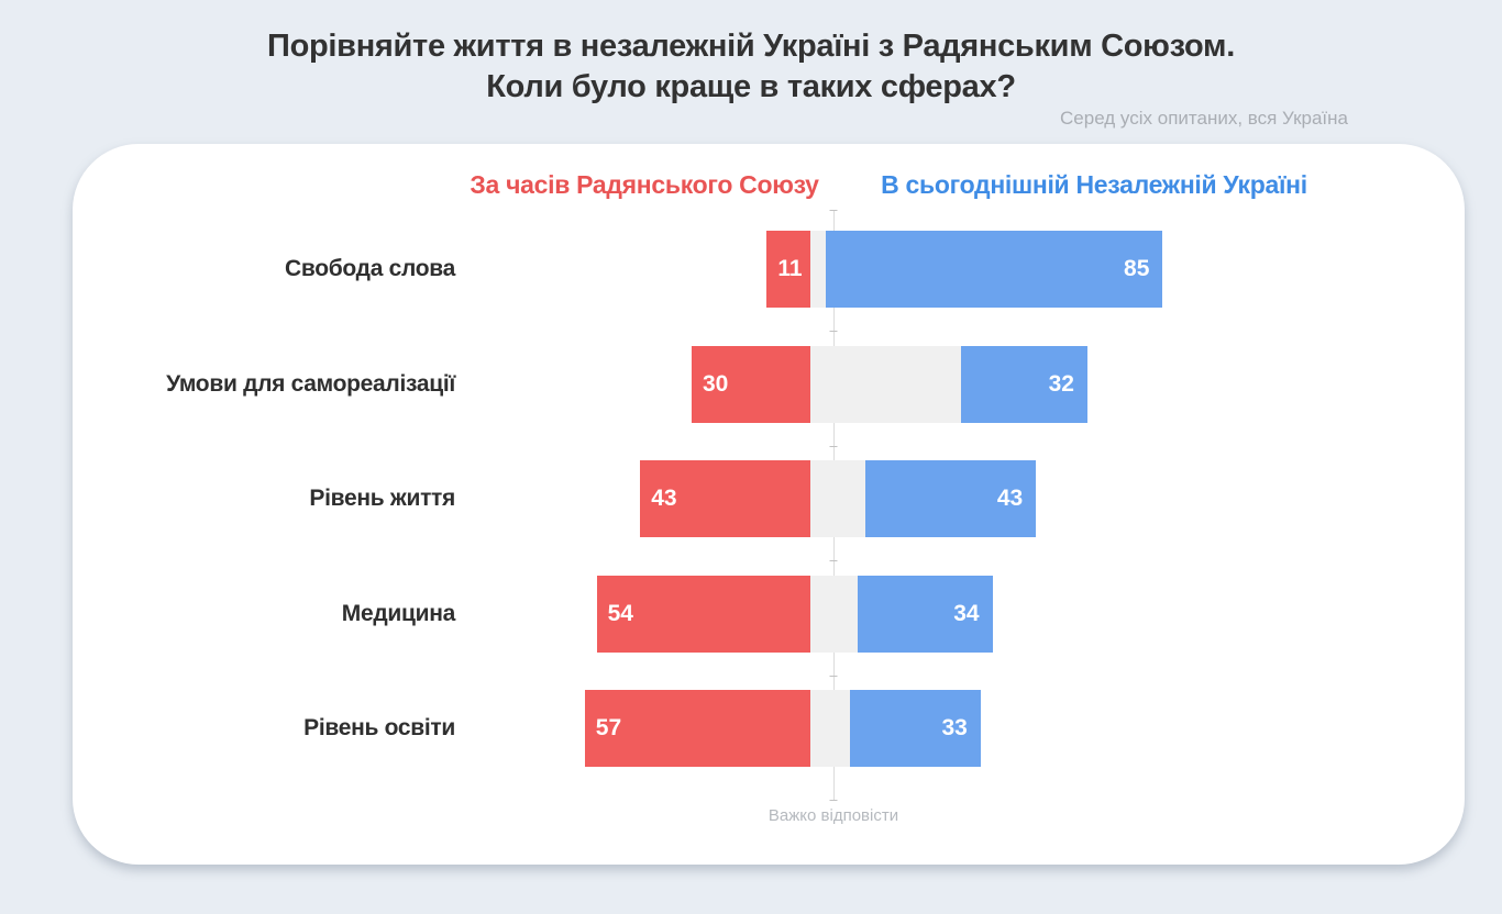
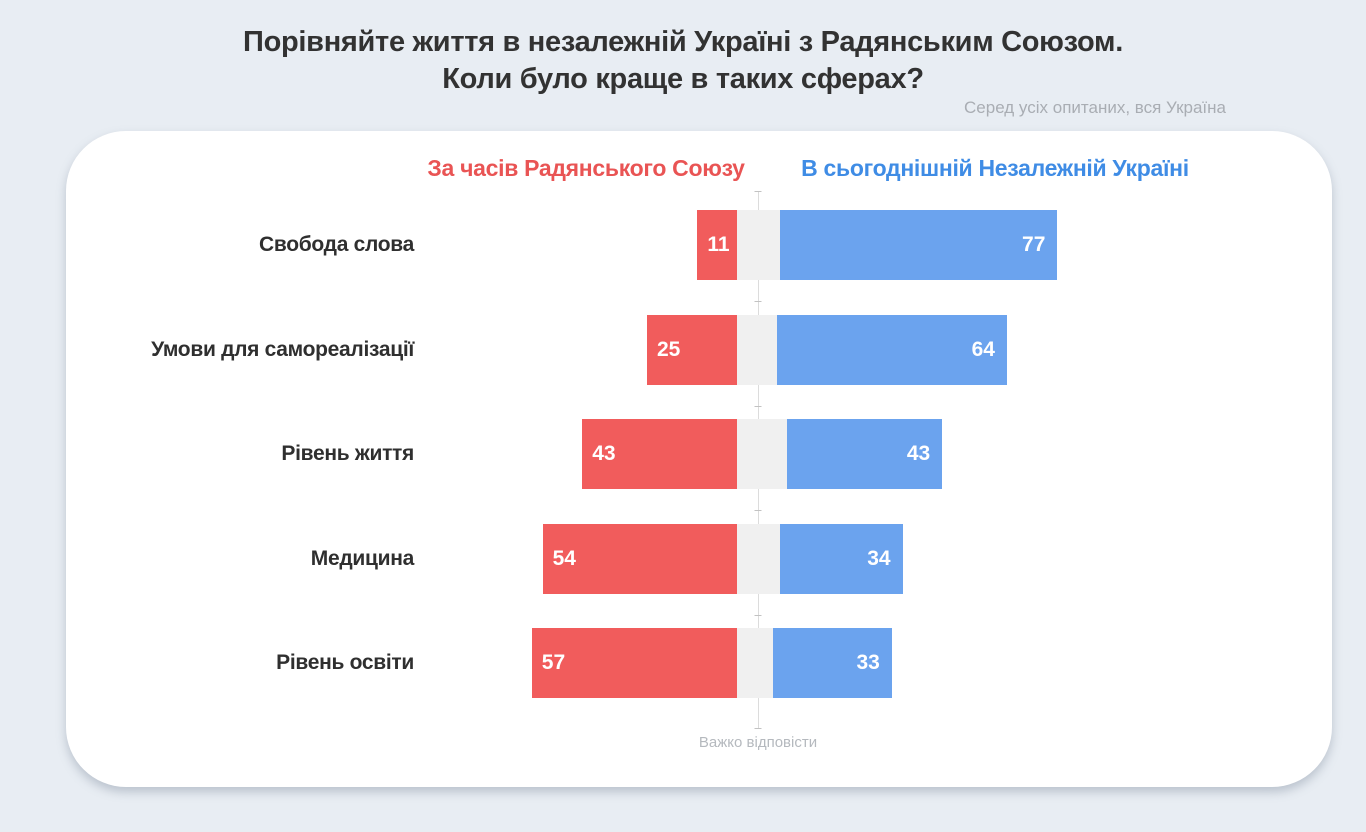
В сьогоднішній Незалежній Україні/Свобода слова: 85 -> 77
За часів Радянського Союзу/Умови для самореалізації: 30 -> 25
В сьогоднішній Незалежній Україні/Умови для самореалізації: 32 -> 64
